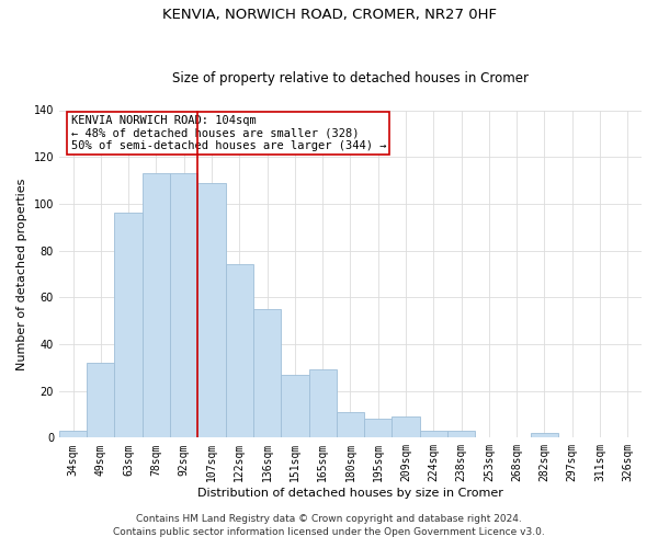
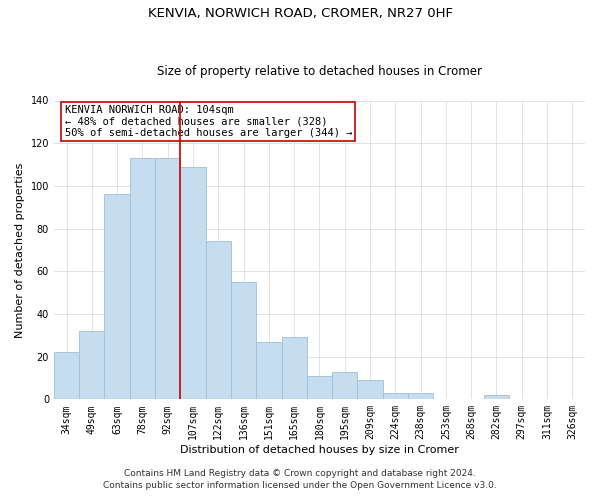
34sqm: 3 -> 22
195sqm: 8 -> 13
